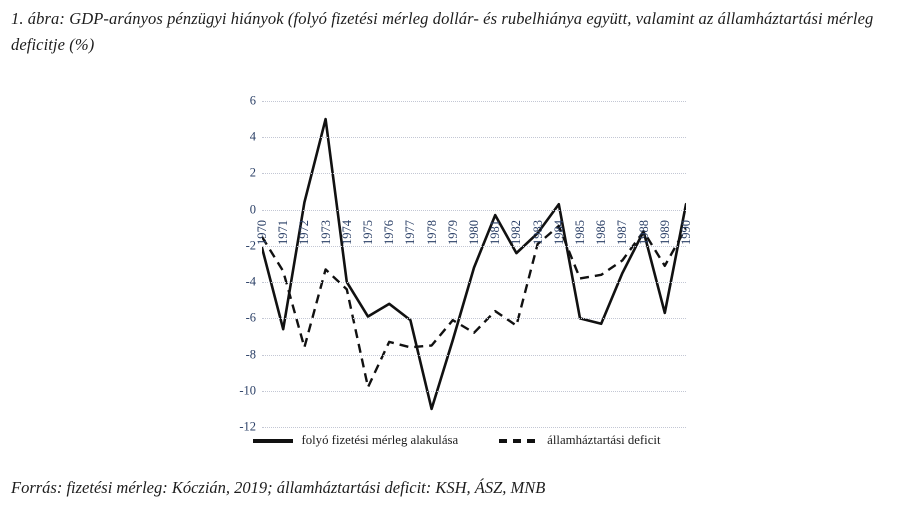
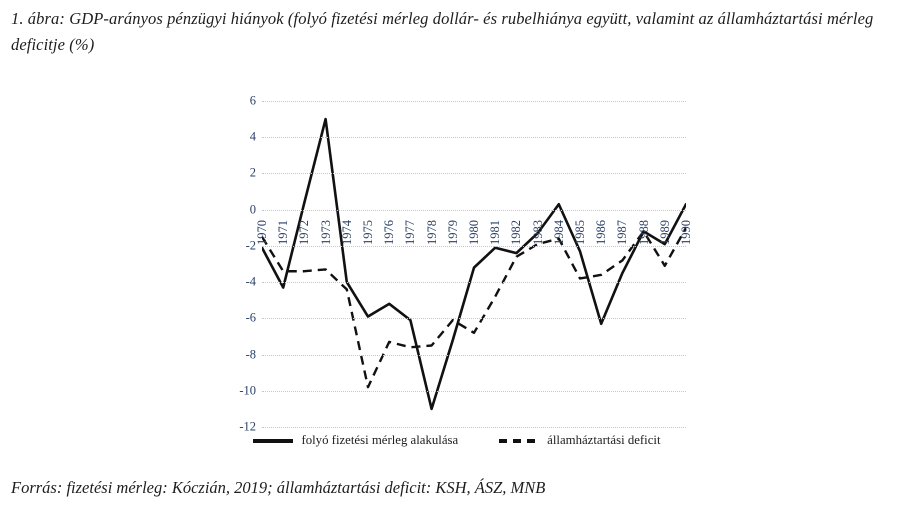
folyó fizetési mérleg alakulása/1971: -6.6 -> -4.3
államháztartási deficit/1972: -7.6 -> -3.4
folyó fizetési mérleg alakulása/1981: -0.3 -> -2.1
államháztartási deficit/1981: -5.6 -> -4.8
államháztartási deficit/1982: -6.4 -> -2.6
államháztartási deficit/1984: -0.9 -> -1.6
folyó fizetési mérleg alakulása/1985: -6.0 -> -2.3
folyó fizetési mérleg alakulása/1989: -5.7 -> -1.9
